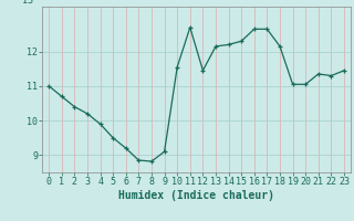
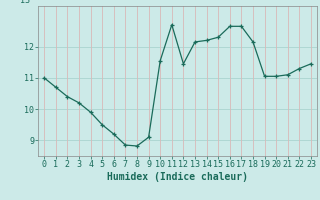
21: 11.35 -> 11.10
